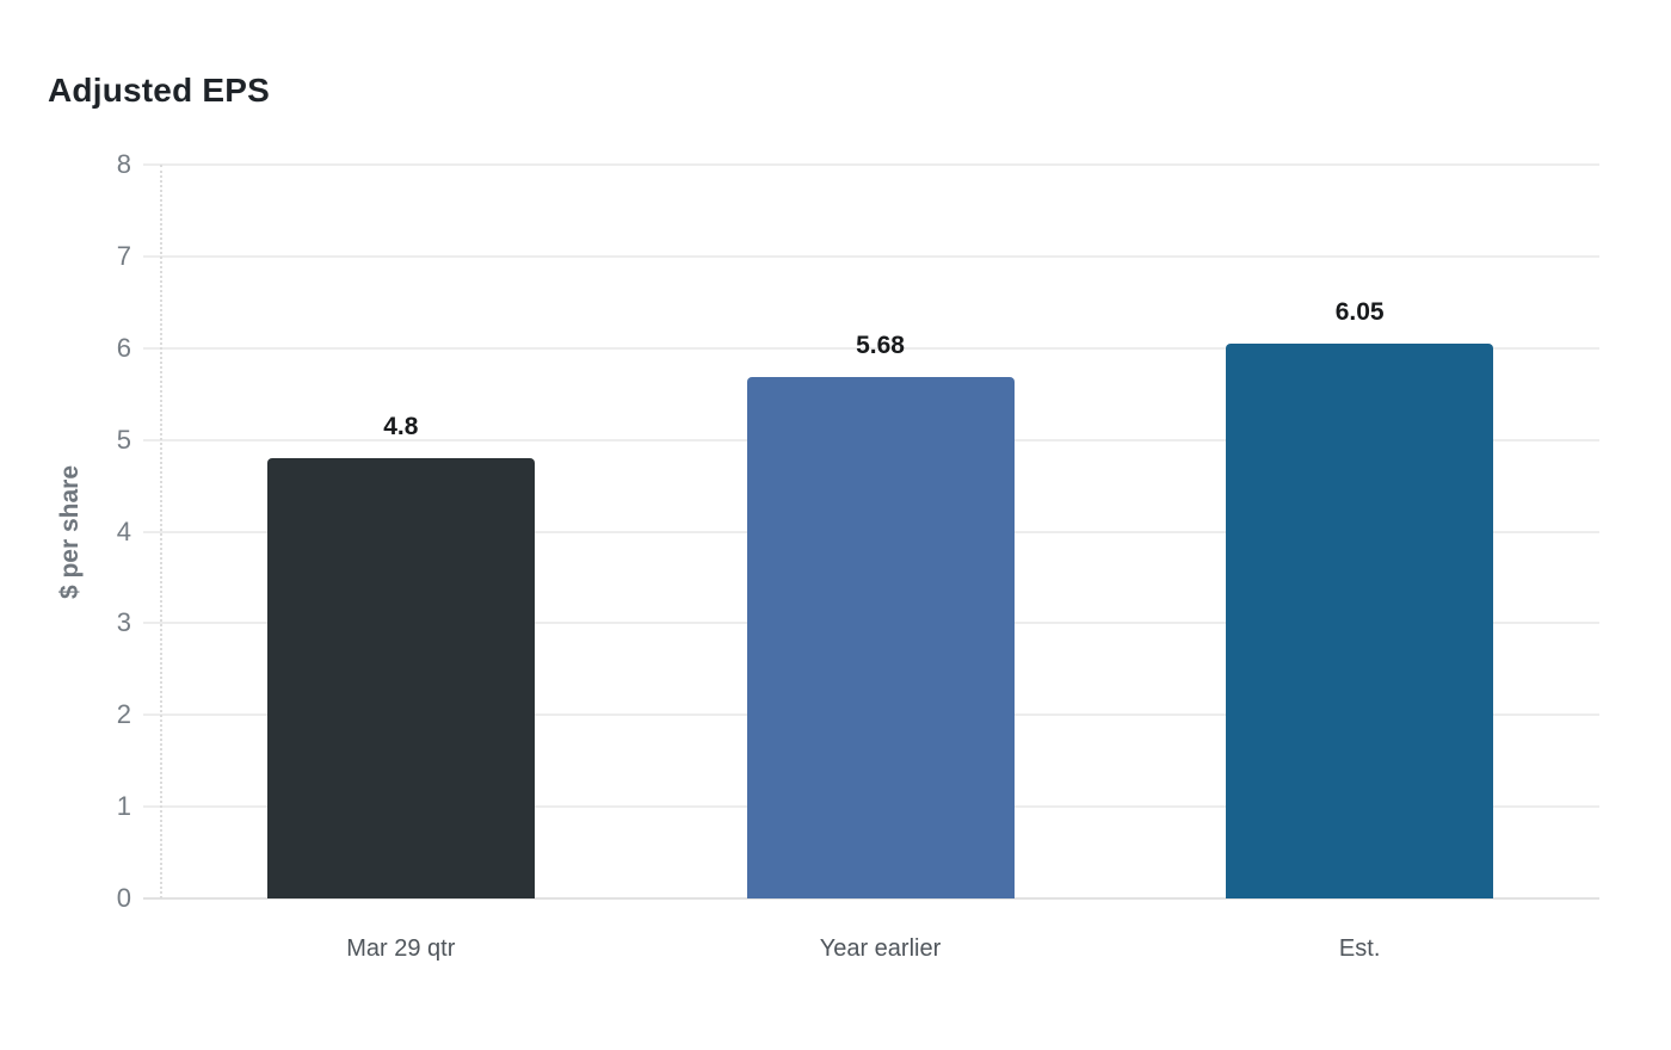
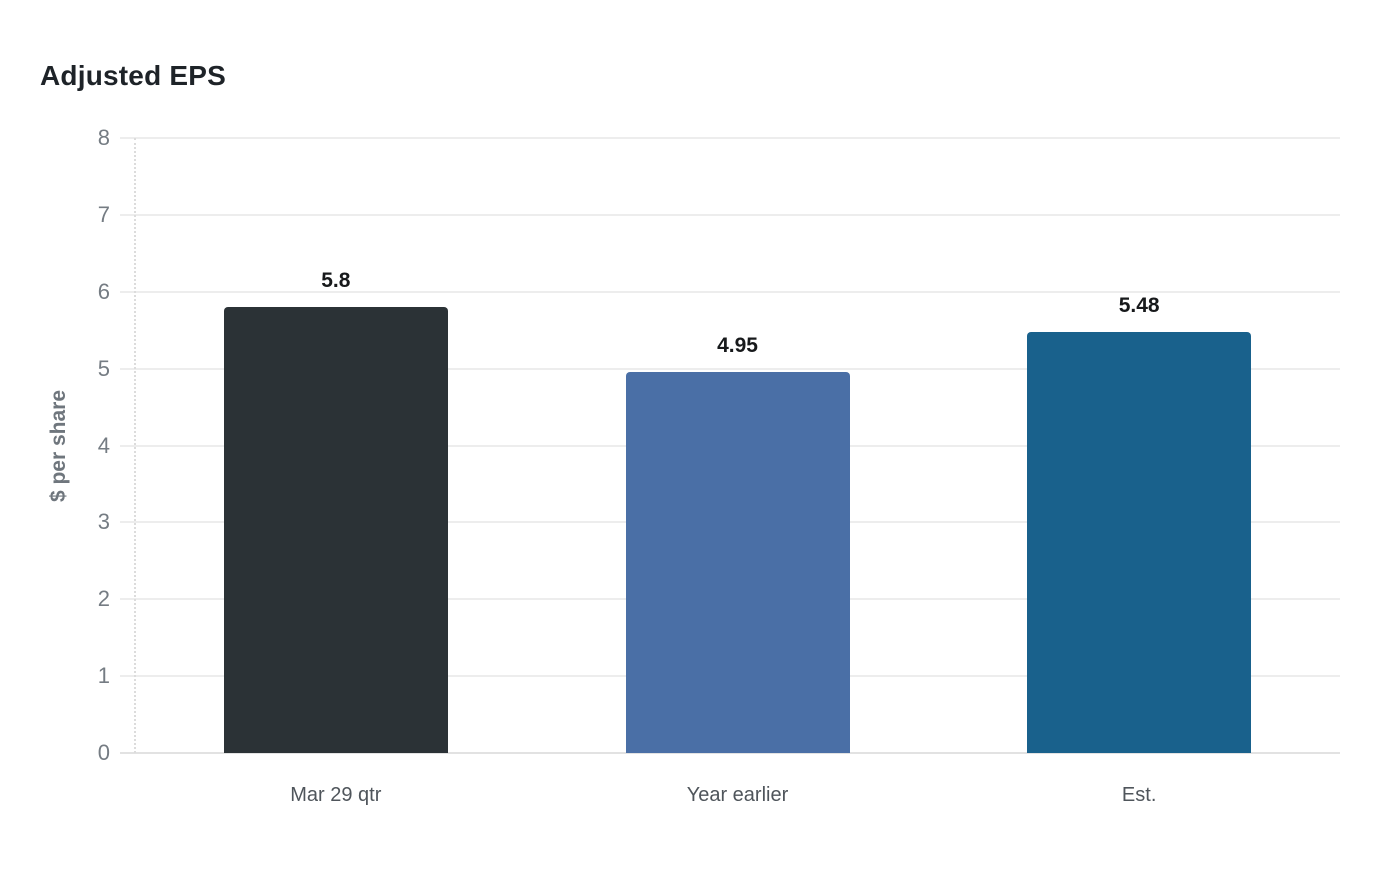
Mar 29 qtr: 4.8 -> 5.8
Year earlier: 5.68 -> 4.95
Est.: 6.05 -> 5.48
